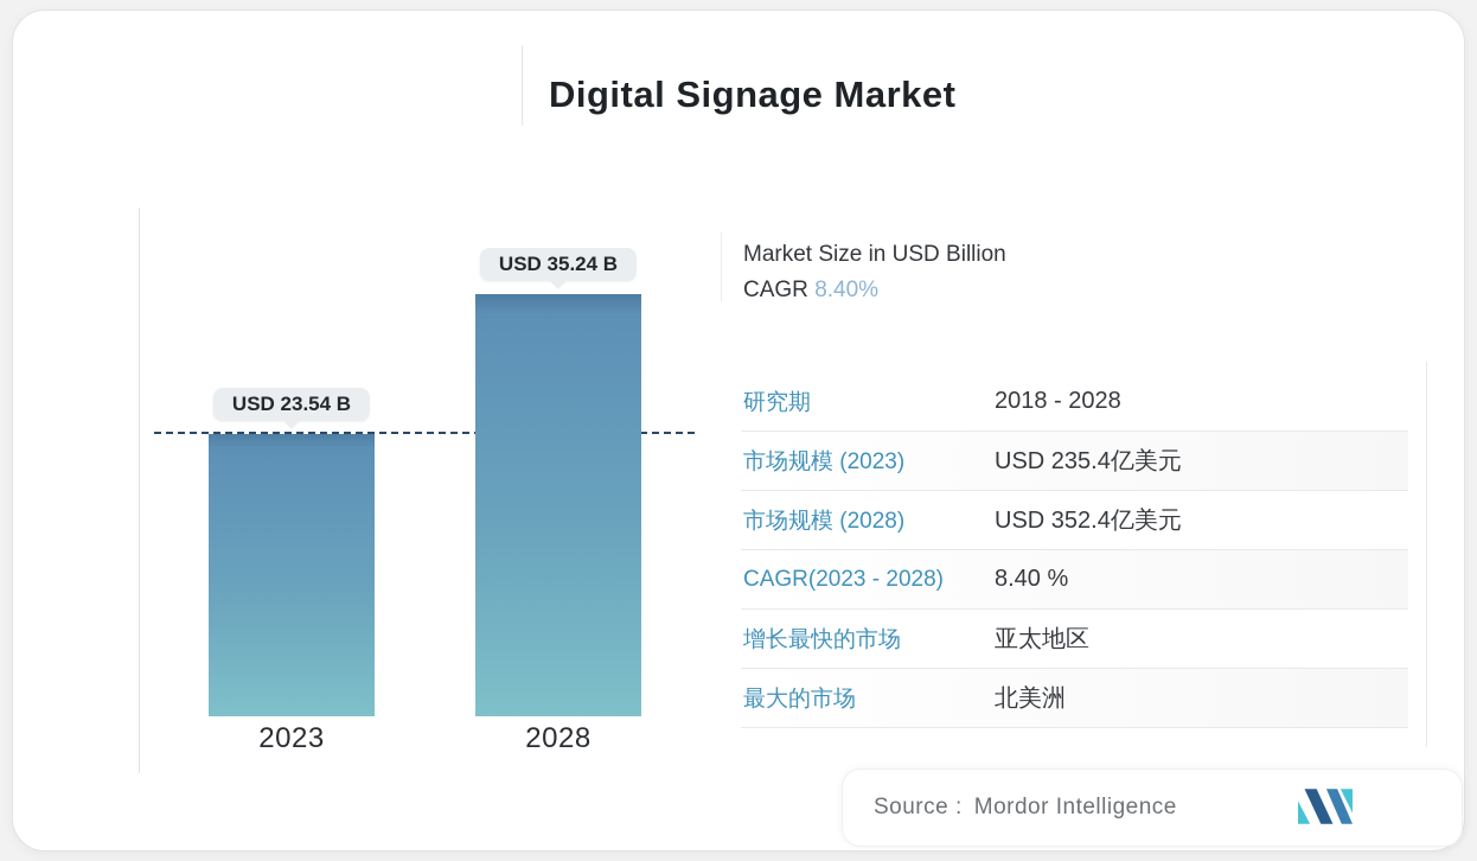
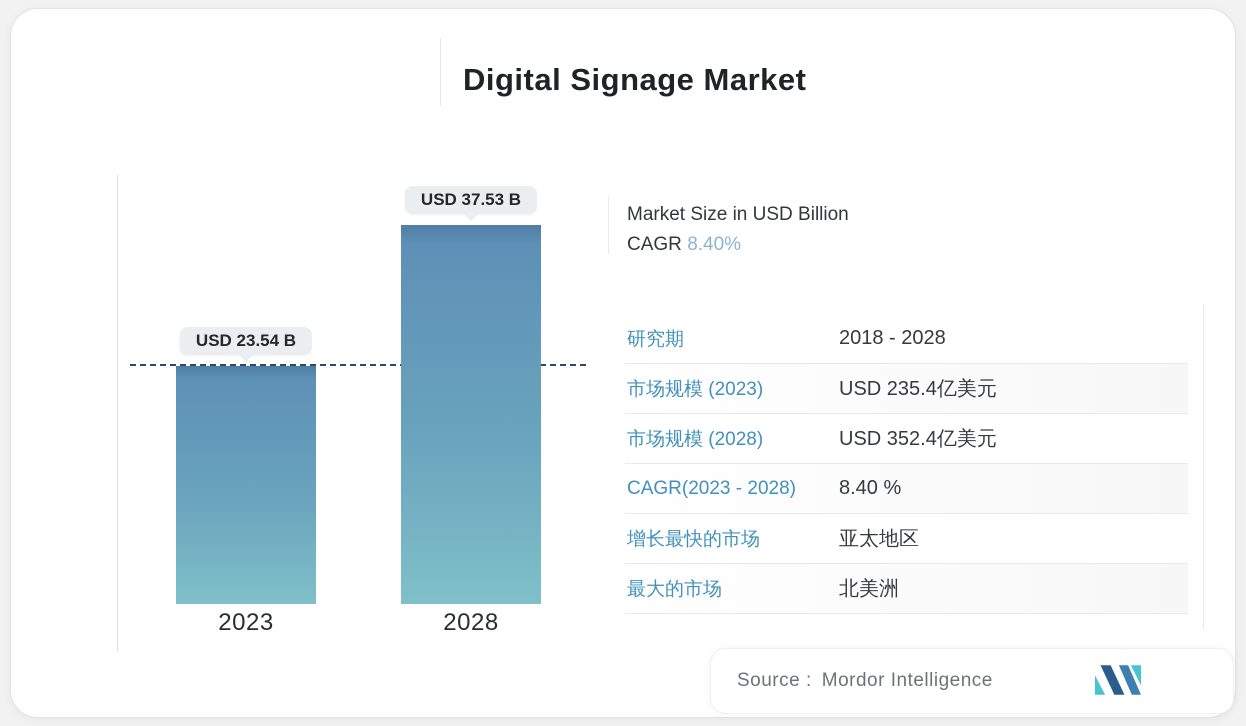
2028: 35.24 -> 37.53
